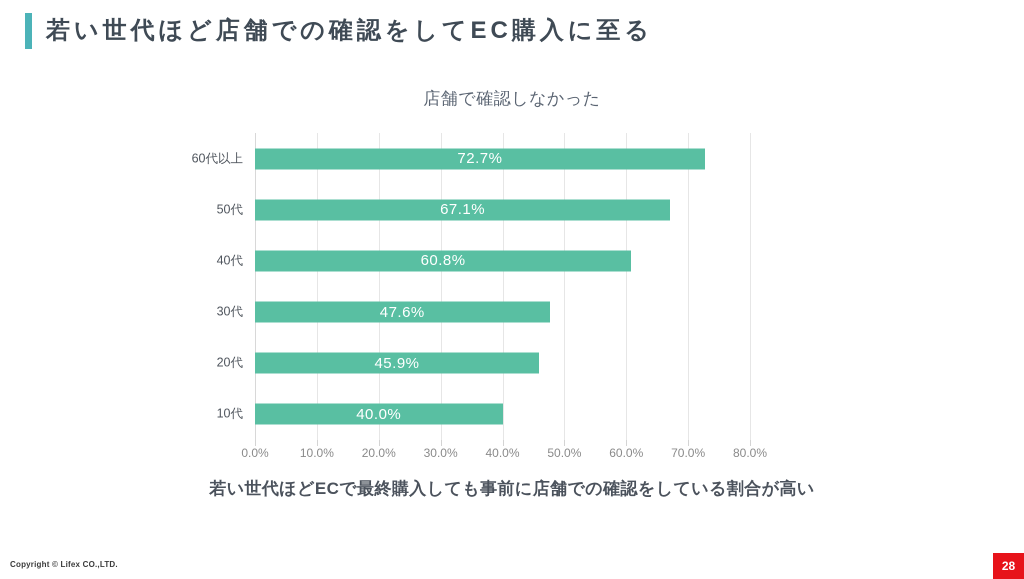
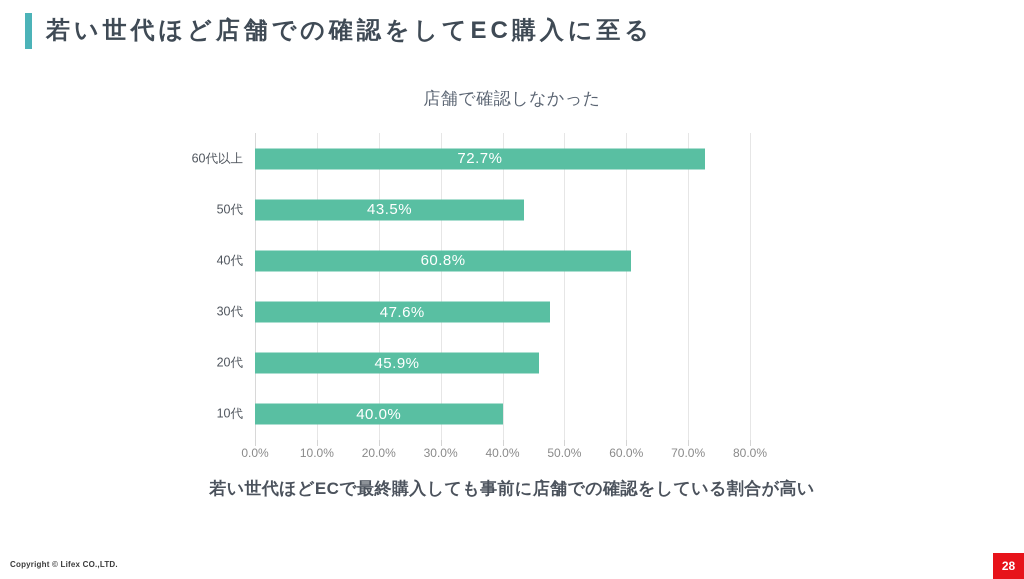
50代: 67.1% -> 43.5%
